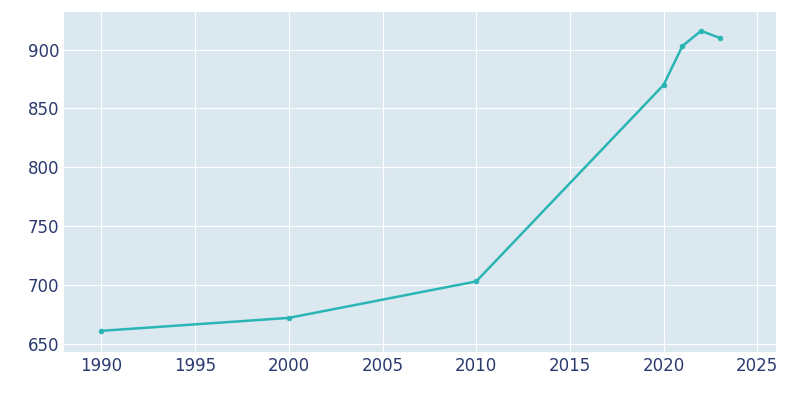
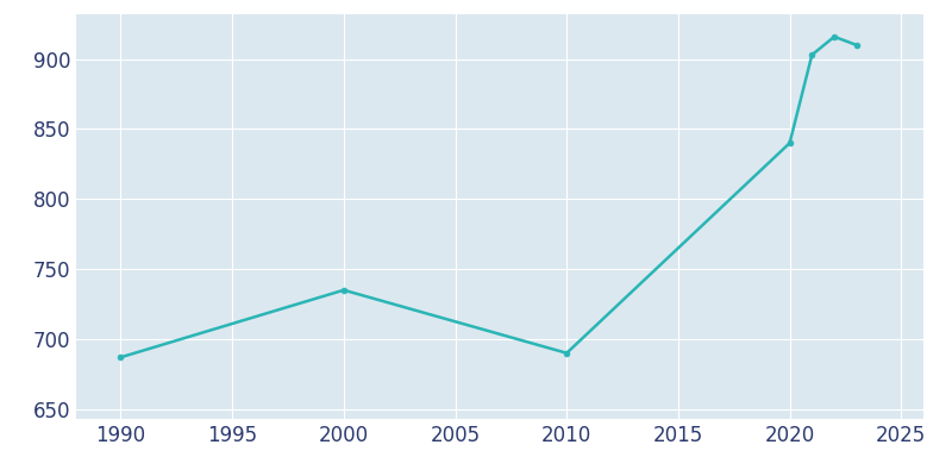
1990: 661 -> 687
2000: 672 -> 735
2010: 703 -> 690
2020: 870 -> 840
